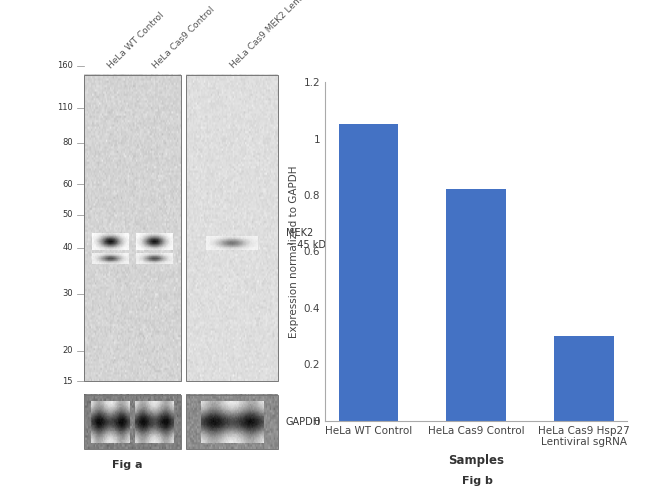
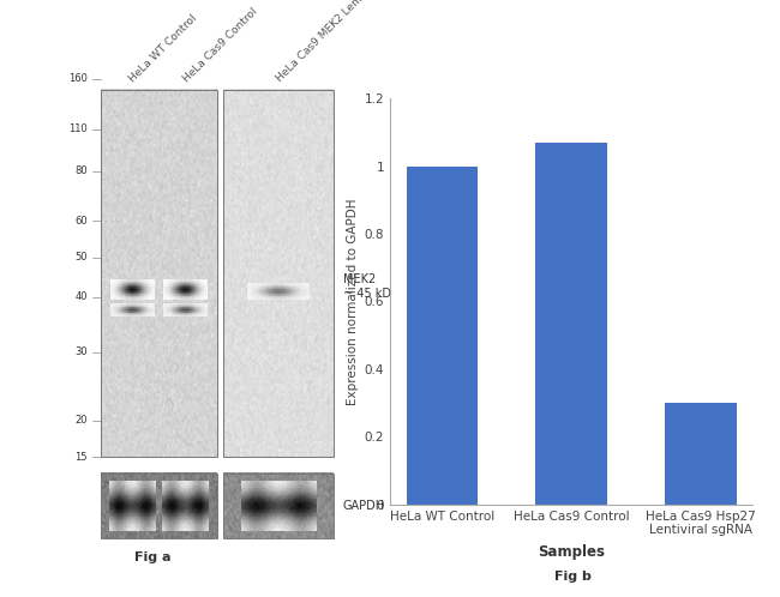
HeLa WT Control: 1.05 -> 1.00
HeLa Cas9 Control: 0.82 -> 1.07
